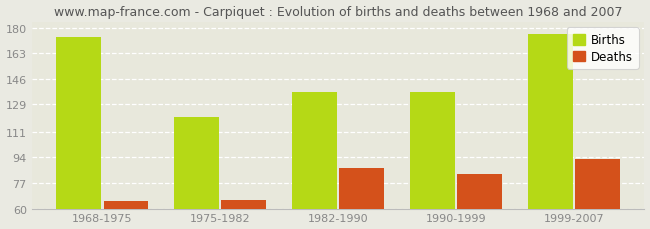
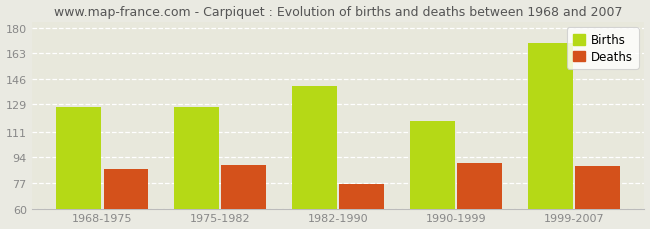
Births/1968-1975: 174 -> 127
Deaths/1968-1975: 65 -> 86
Births/1975-1982: 121 -> 127
Deaths/1975-1982: 66 -> 89
Births/1982-1990: 137 -> 141
Deaths/1982-1990: 87 -> 76
Births/1990-1999: 137 -> 118
Deaths/1990-1999: 83 -> 90
Births/1999-2007: 176 -> 170
Deaths/1999-2007: 93 -> 88
